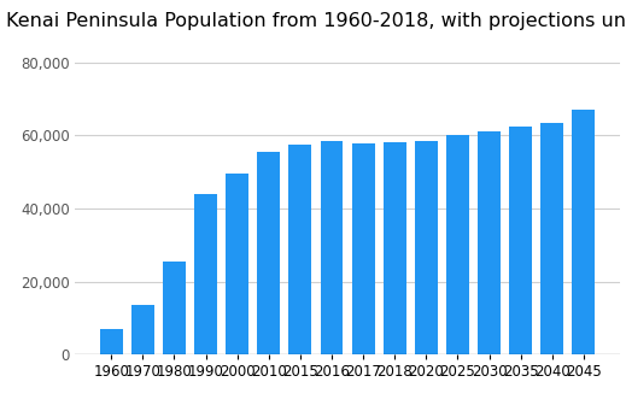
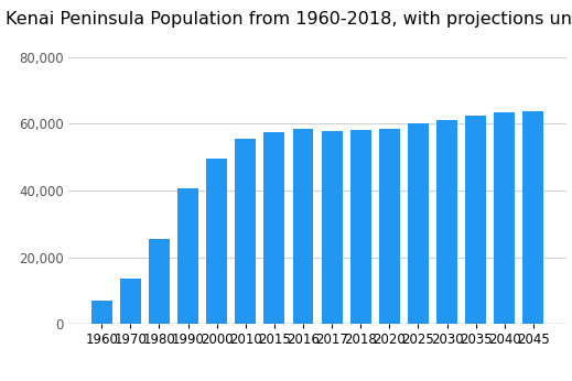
1990: 44,000 -> 40,700
2045: 67,000 -> 63,800
